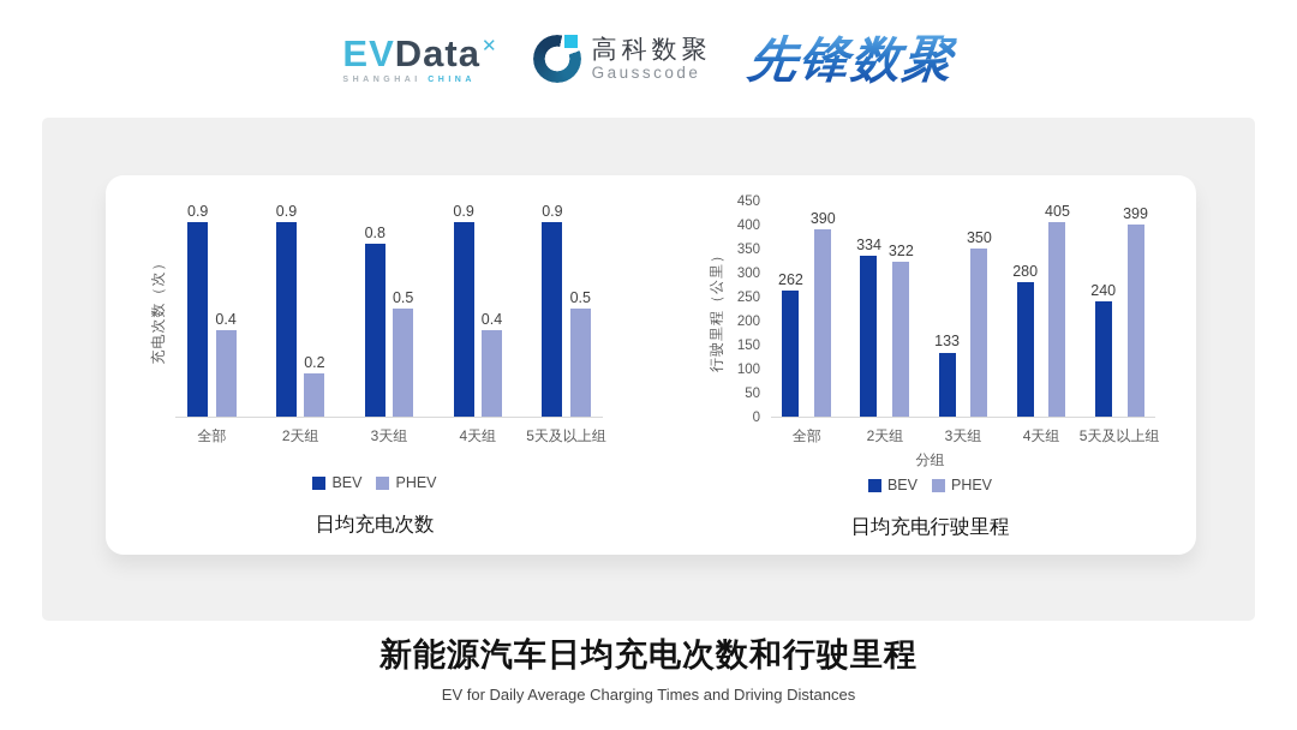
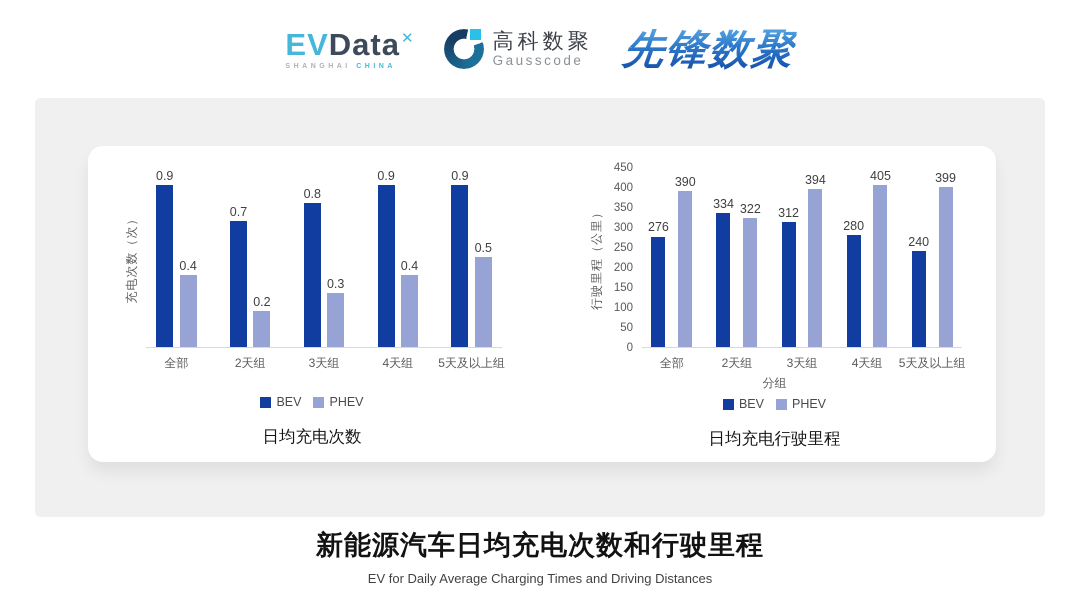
日均充电次数/BEV/2天组: 0.9 -> 0.7
日均充电次数/PHEV/3天组: 0.5 -> 0.3
日均充电行驶里程/BEV/全部: 262 -> 276
日均充电行驶里程/BEV/3天组: 133 -> 312
日均充电行驶里程/PHEV/3天组: 350 -> 394
